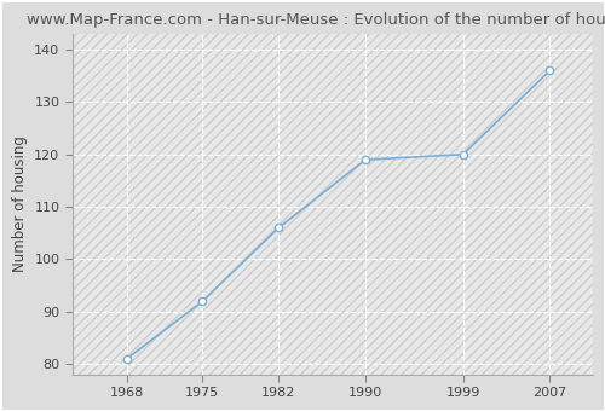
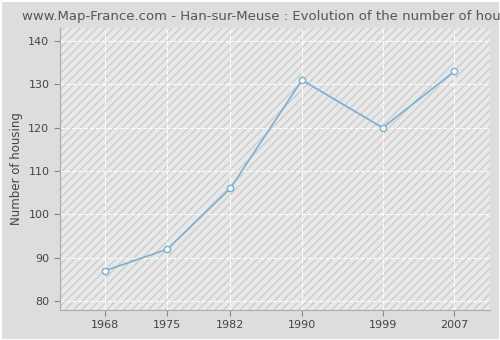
1968: 81 -> 87
1990: 119 -> 131
2007: 136 -> 133
